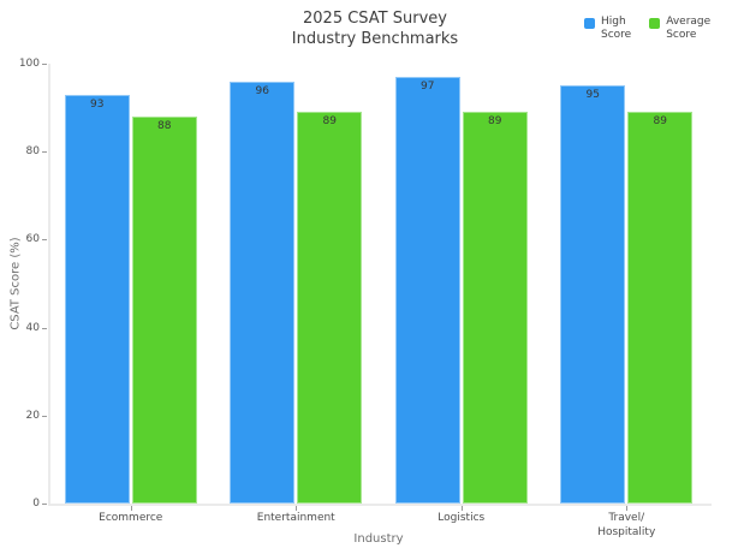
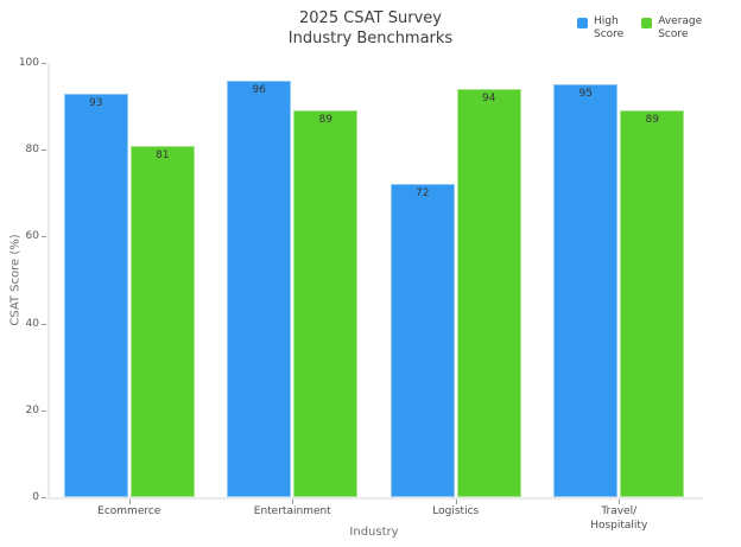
Average Score/Ecommerce: 88 -> 81
High Score/Logistics: 97 -> 72
Average Score/Logistics: 89 -> 94
